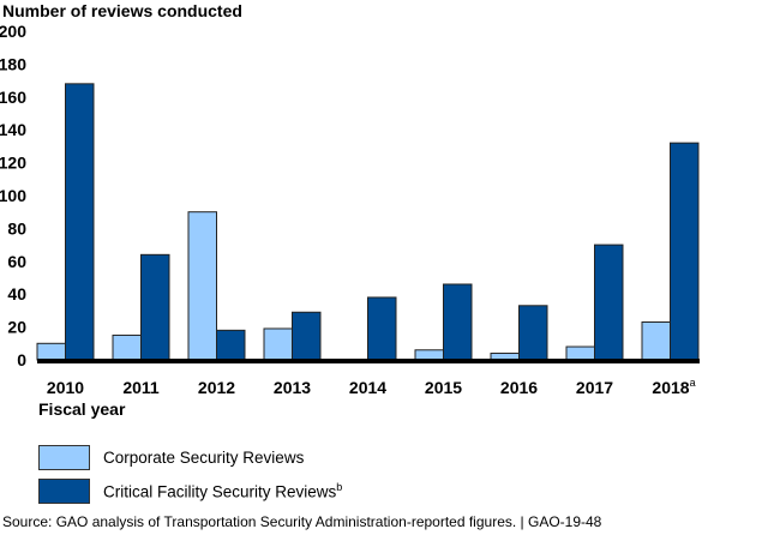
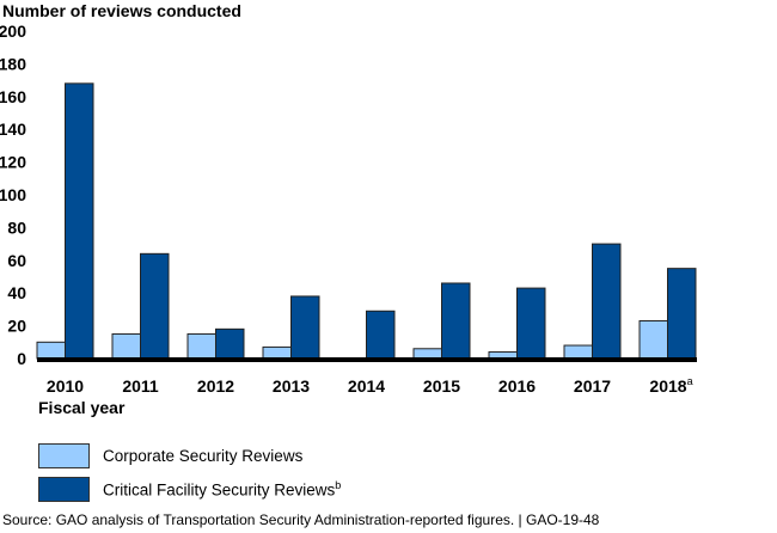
Corporate Security Reviews/2012: 90 -> 15
Corporate Security Reviews/2013: 19 -> 7
Critical Facility Security Reviews/2013: 29 -> 38
Critical Facility Security Reviews/2014: 38 -> 29
Critical Facility Security Reviews/2016: 33 -> 43
Critical Facility Security Reviews/2018: 132 -> 55
